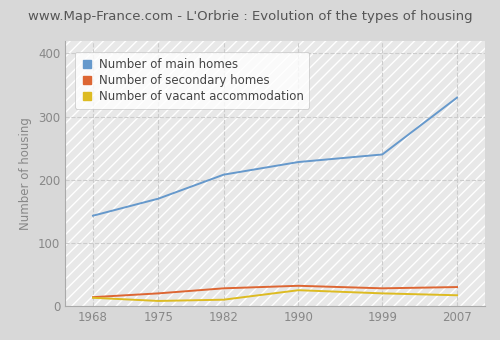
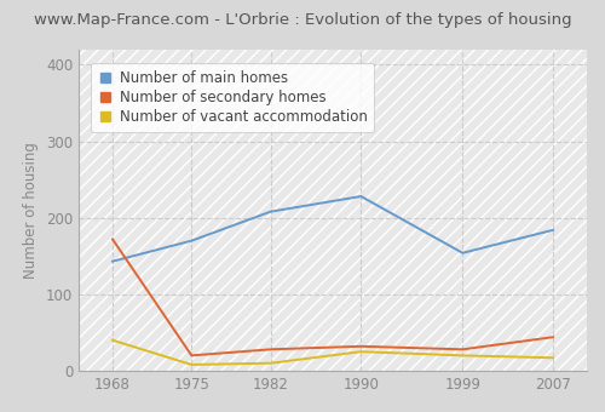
Number of secondary homes/1968: 14 -> 172
Number of vacant accommodation/1968: 13 -> 40
Number of main homes/1999: 240 -> 154
Number of main homes/2007: 330 -> 184
Number of secondary homes/2007: 30 -> 44
